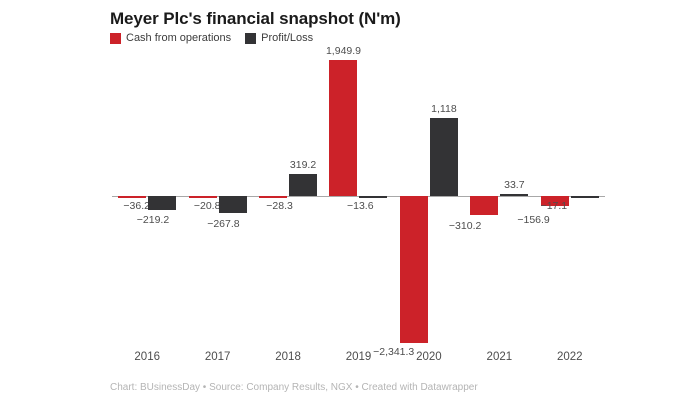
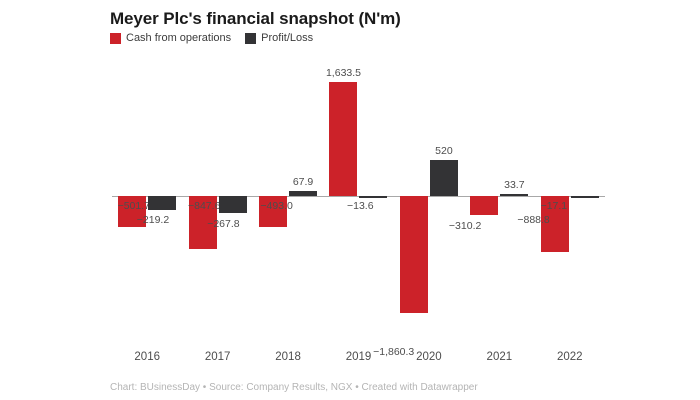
Cash from operations/2016: −36.2 -> −501.7
Cash from operations/2017: −20.8 -> −847.6
Cash from operations/2018: −28.3 -> −493.0
Profit/Loss/2018: 319.2 -> 67.9
Cash from operations/2019: 1,949.9 -> 1,633.5
Cash from operations/2020: −2,341.3 -> −1,860.3
Profit/Loss/2020: 1,118 -> 520
Cash from operations/2022: −156.9 -> −888.8
